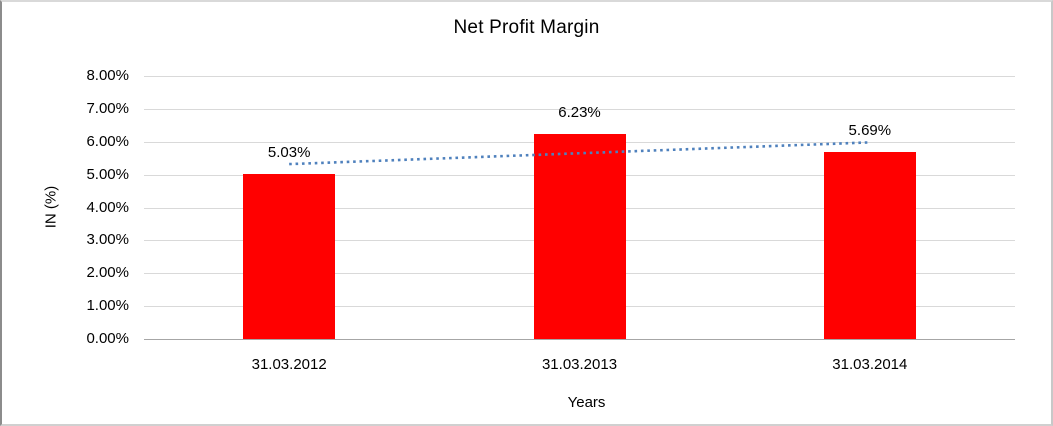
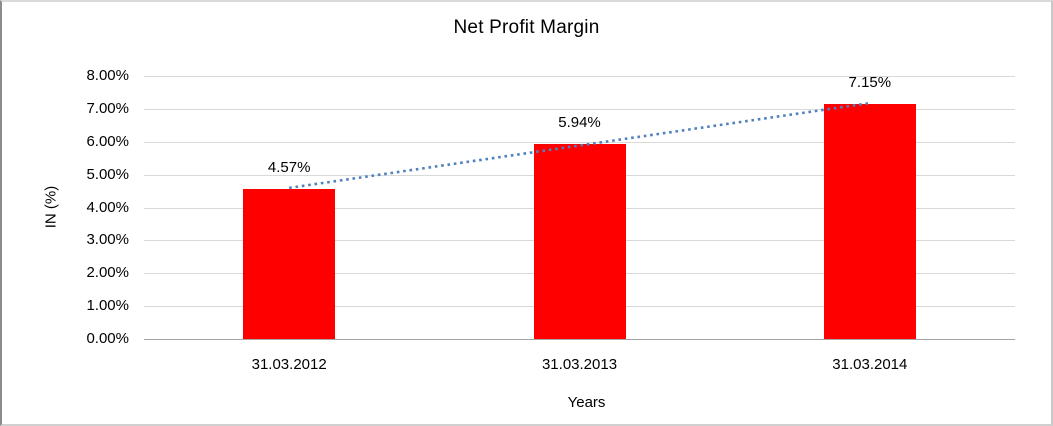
31.03.2012: 5.03% -> 4.57%
31.03.2013: 6.23% -> 5.94%
31.03.2014: 5.69% -> 7.15%
